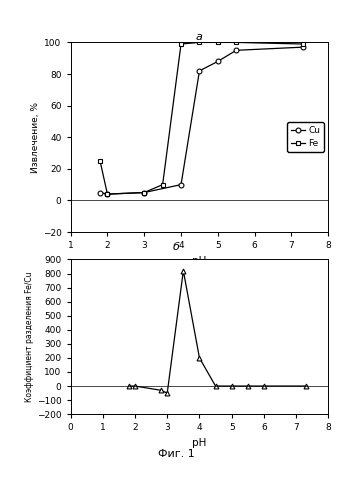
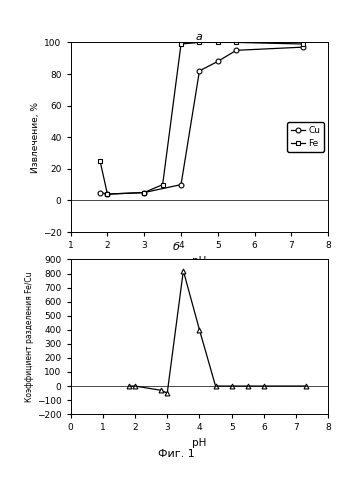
4: 200 -> 400
